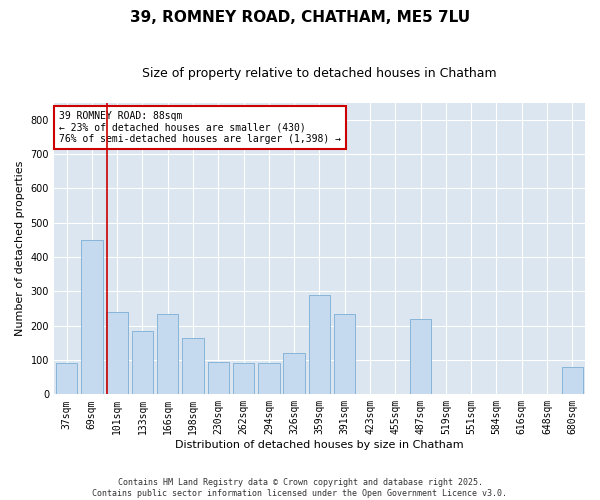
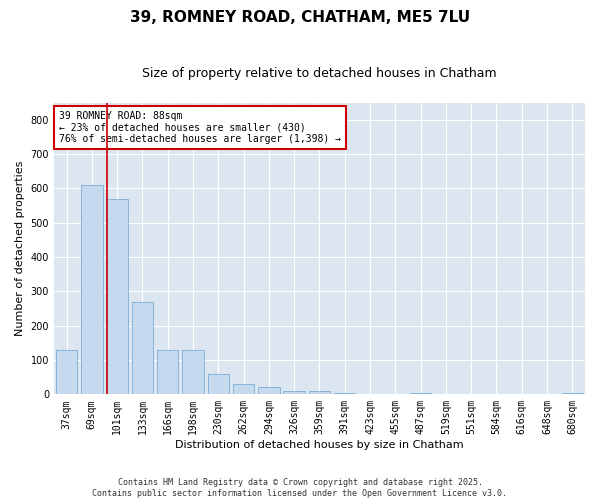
37sqm: 90 -> 130
69sqm: 450 -> 610
101sqm: 240 -> 570
133sqm: 185 -> 270
166sqm: 235 -> 130
198sqm: 165 -> 130
230sqm: 95 -> 60
262sqm: 90 -> 30
294sqm: 90 -> 20
326sqm: 120 -> 10
359sqm: 290 -> 10
391sqm: 235 -> 5
487sqm: 220 -> 5
680sqm: 80 -> 5
